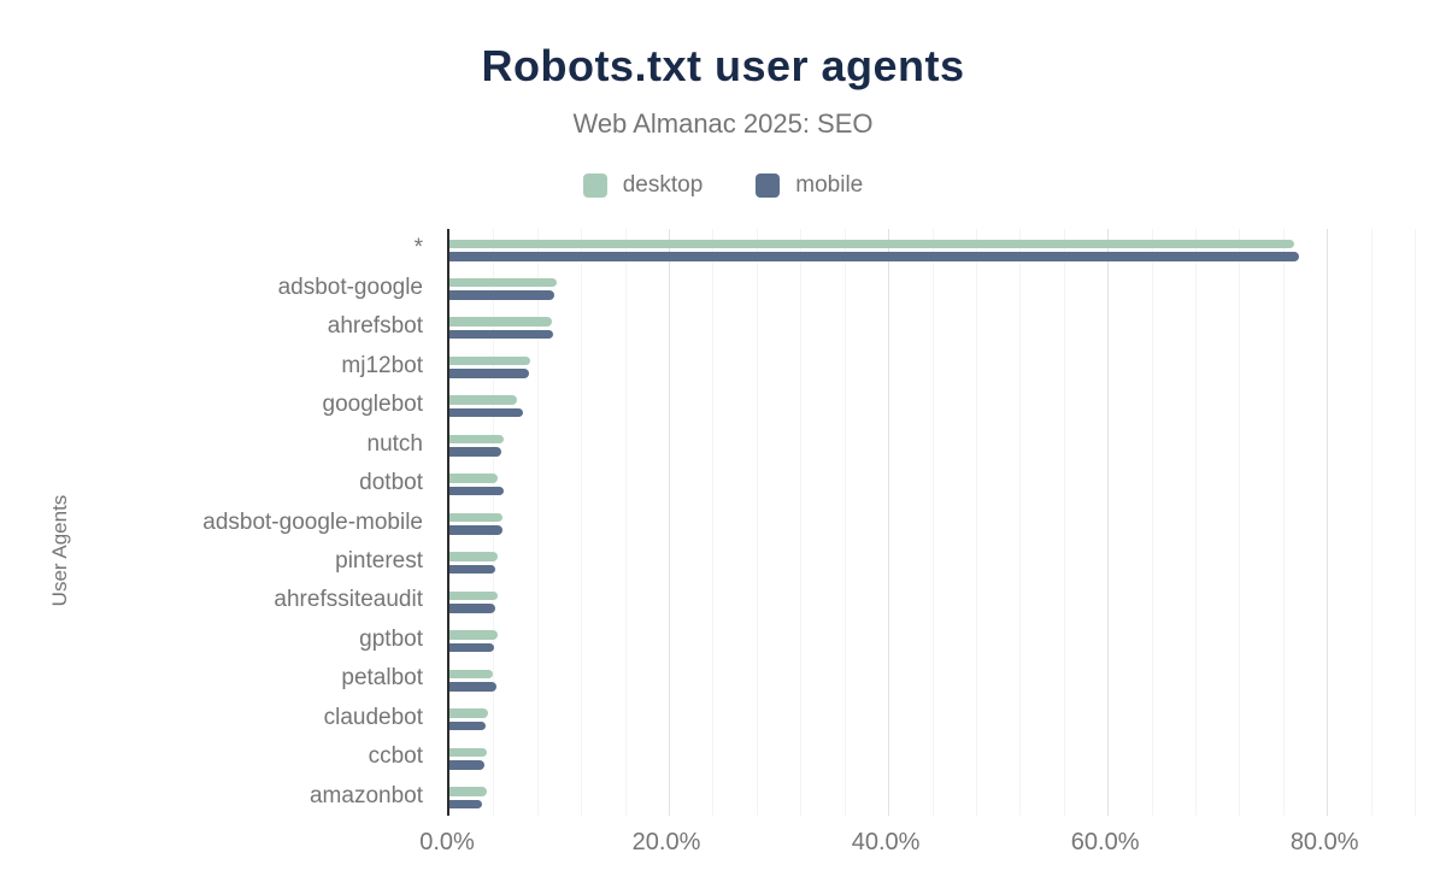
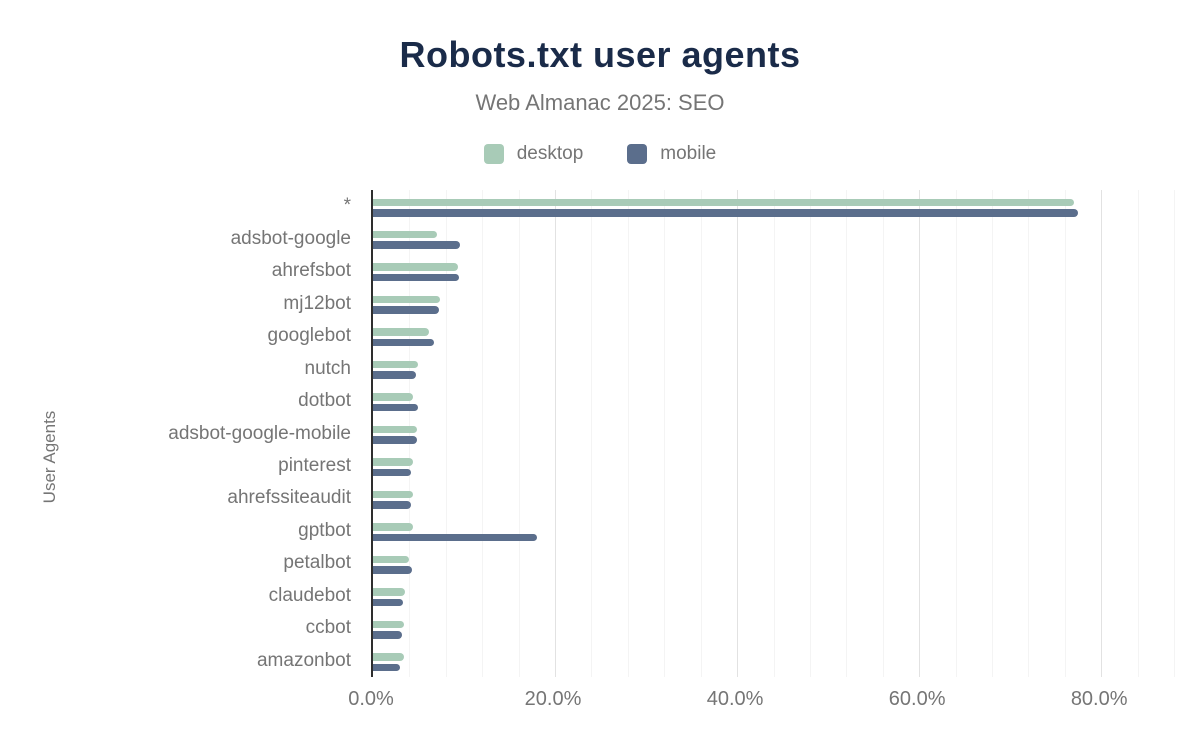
desktop/adsbot-google: 10% -> 7%
mobile/gptbot: 4% -> 18%
